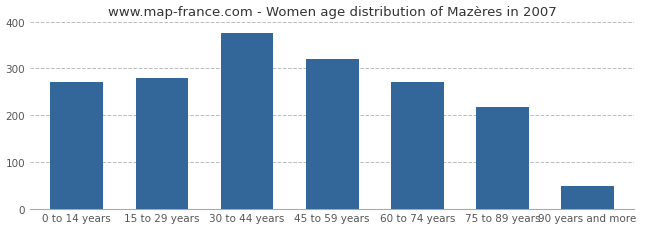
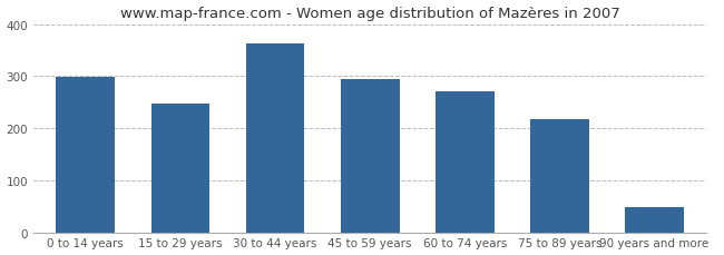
0 to 14 years: 270 -> 298
15 to 29 years: 280 -> 248
30 to 44 years: 375 -> 362
45 to 59 years: 320 -> 295
